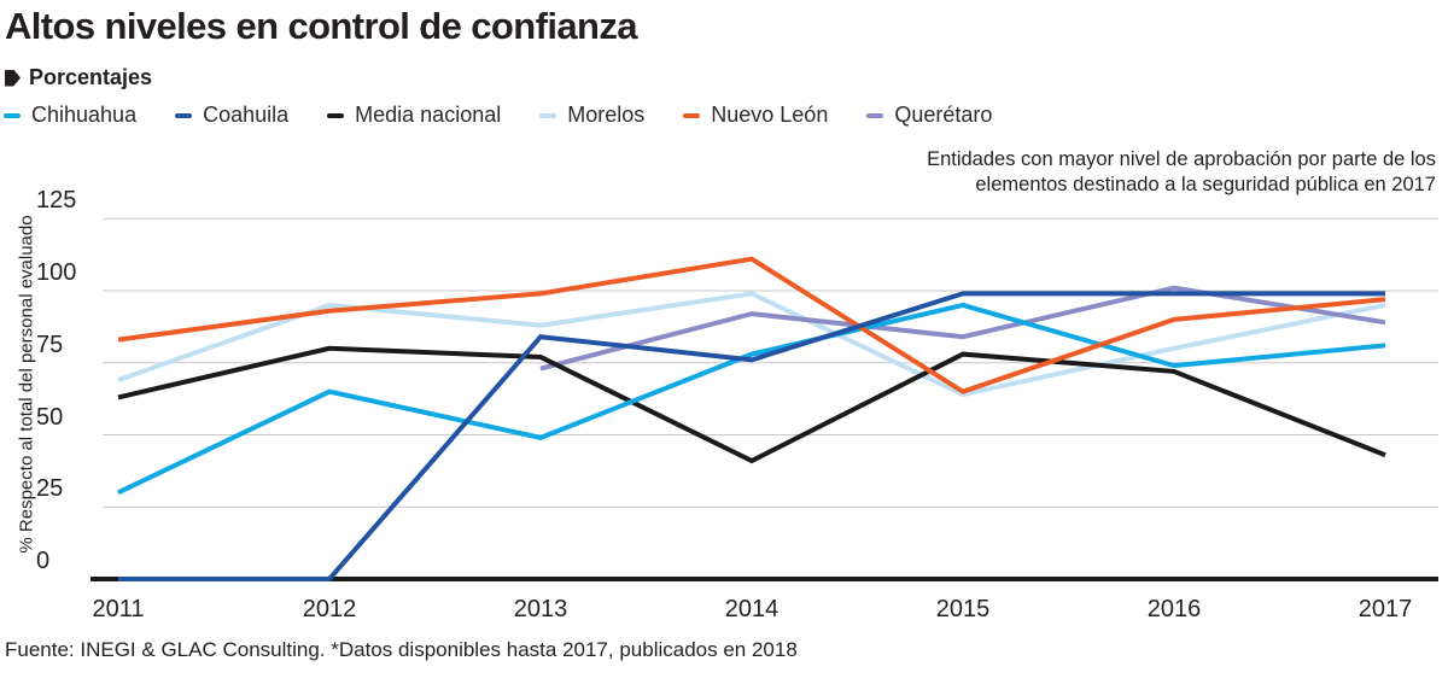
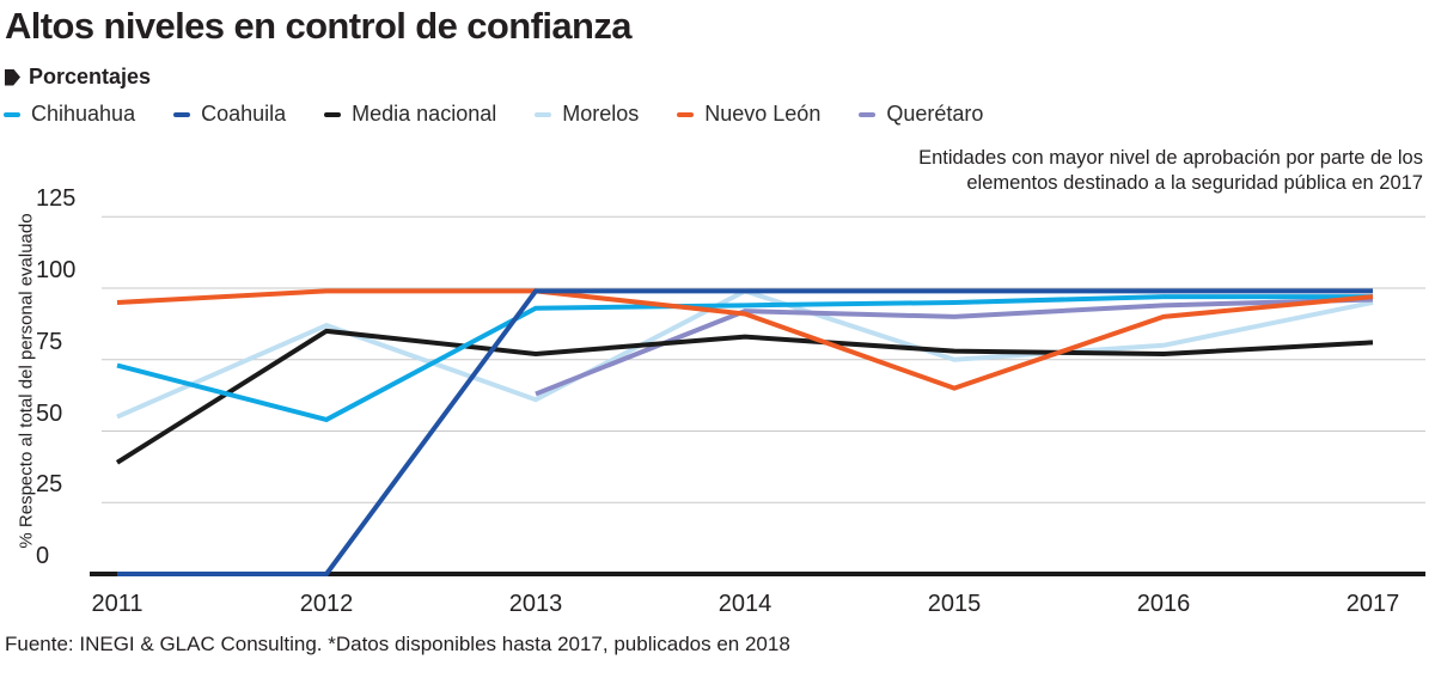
Chihuahua/2011: 30 -> 73
Media nacional/2011: 63 -> 39
Morelos/2011: 69 -> 55
Nuevo León/2011: 83 -> 95
Chihuahua/2012: 65 -> 54
Media nacional/2012: 80 -> 85
Morelos/2012: 95 -> 87
Nuevo León/2012: 93 -> 99
Chihuahua/2013: 49 -> 93
Coahuila/2013: 84 -> 99
Morelos/2013: 88 -> 61
Querétaro/2013: 73 -> 63
Chihuahua/2014: 78 -> 94
Coahuila/2014: 76 -> 99
Media nacional/2014: 41 -> 83
Nuevo León/2014: 111 -> 91
Morelos/2015: 64 -> 75
Querétaro/2015: 84 -> 90
Chihuahua/2016: 74 -> 97
Media nacional/2016: 72 -> 77
Querétaro/2016: 101 -> 94
Chihuahua/2017: 81 -> 97
Media nacional/2017: 43 -> 81
Querétaro/2017: 89 -> 96
